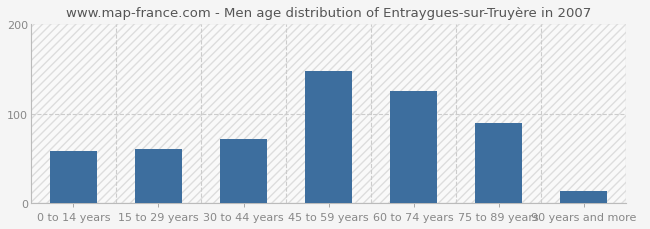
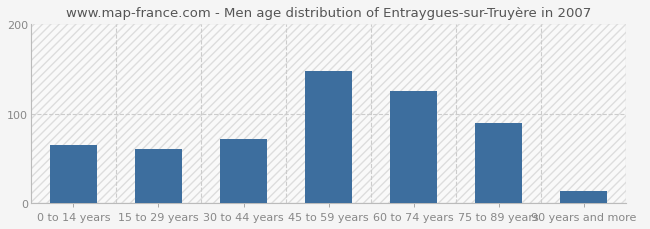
0 to 14 years: 58 -> 65
